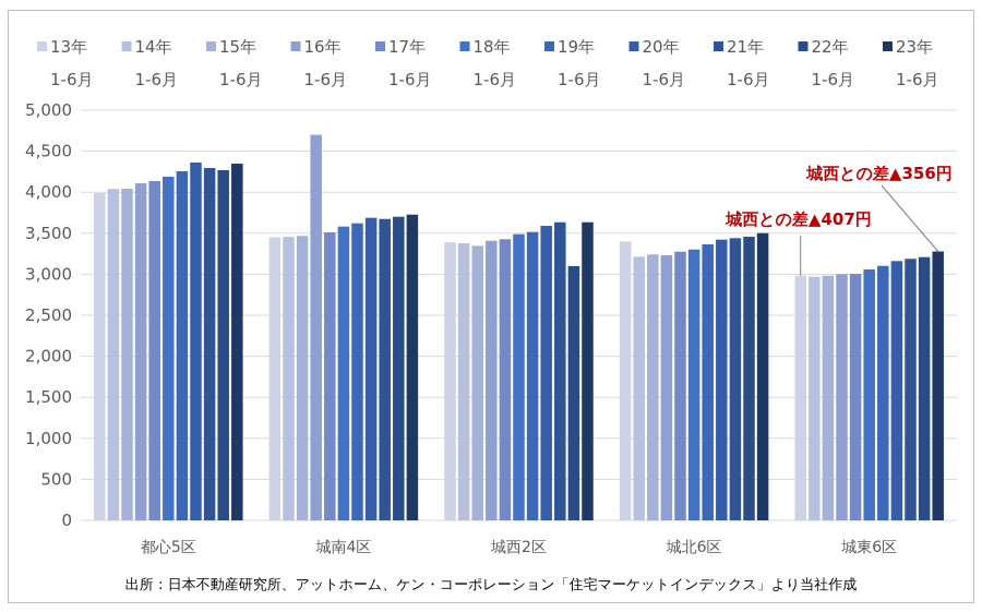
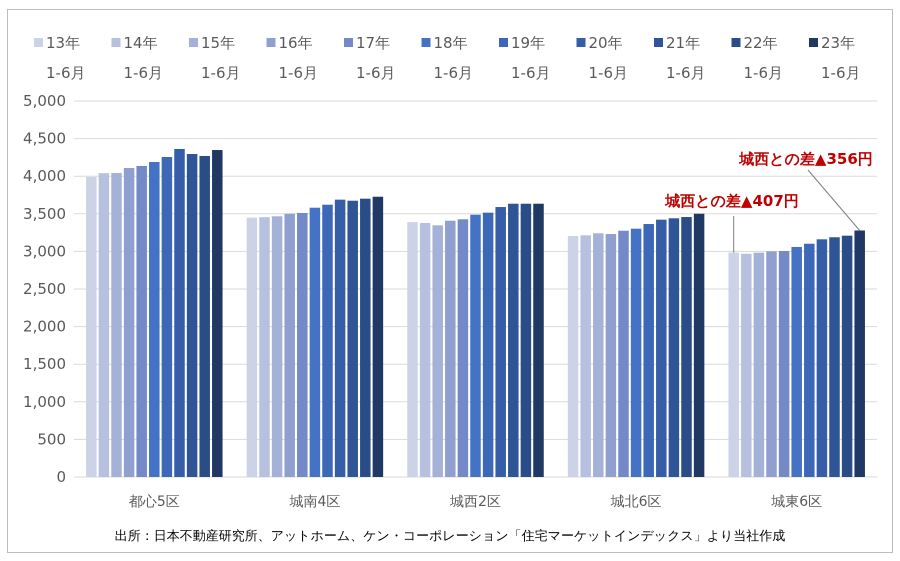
16年 1-6月/城南4区: 4700 -> 3500
22年 1-6月/城西2区: 3100 -> 3600
13年 1-6月/城北6区: 3400 -> 3200
